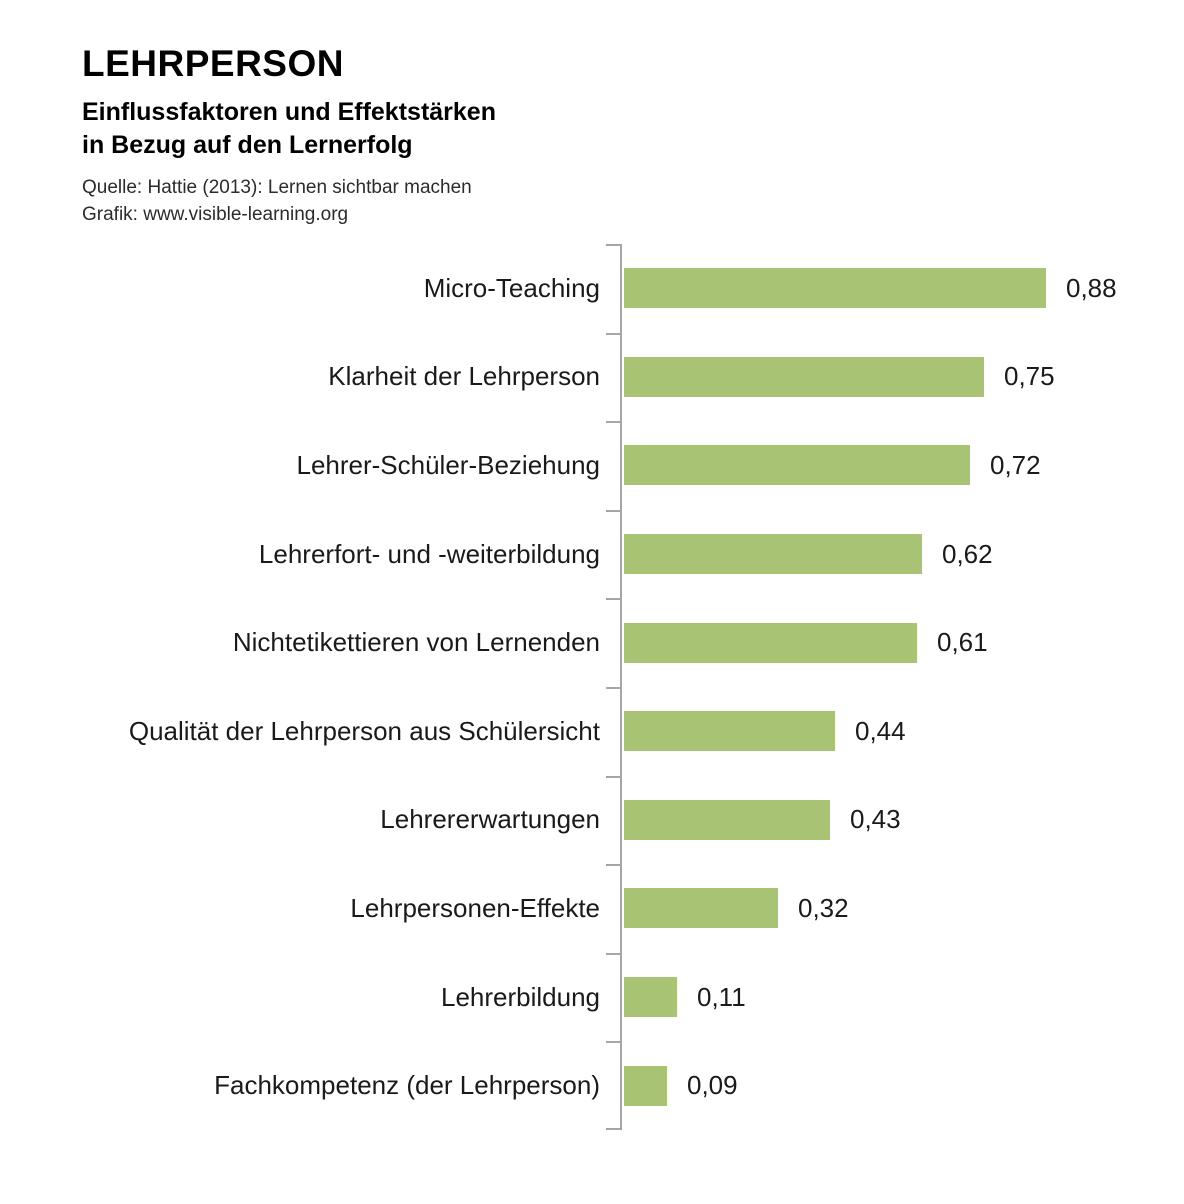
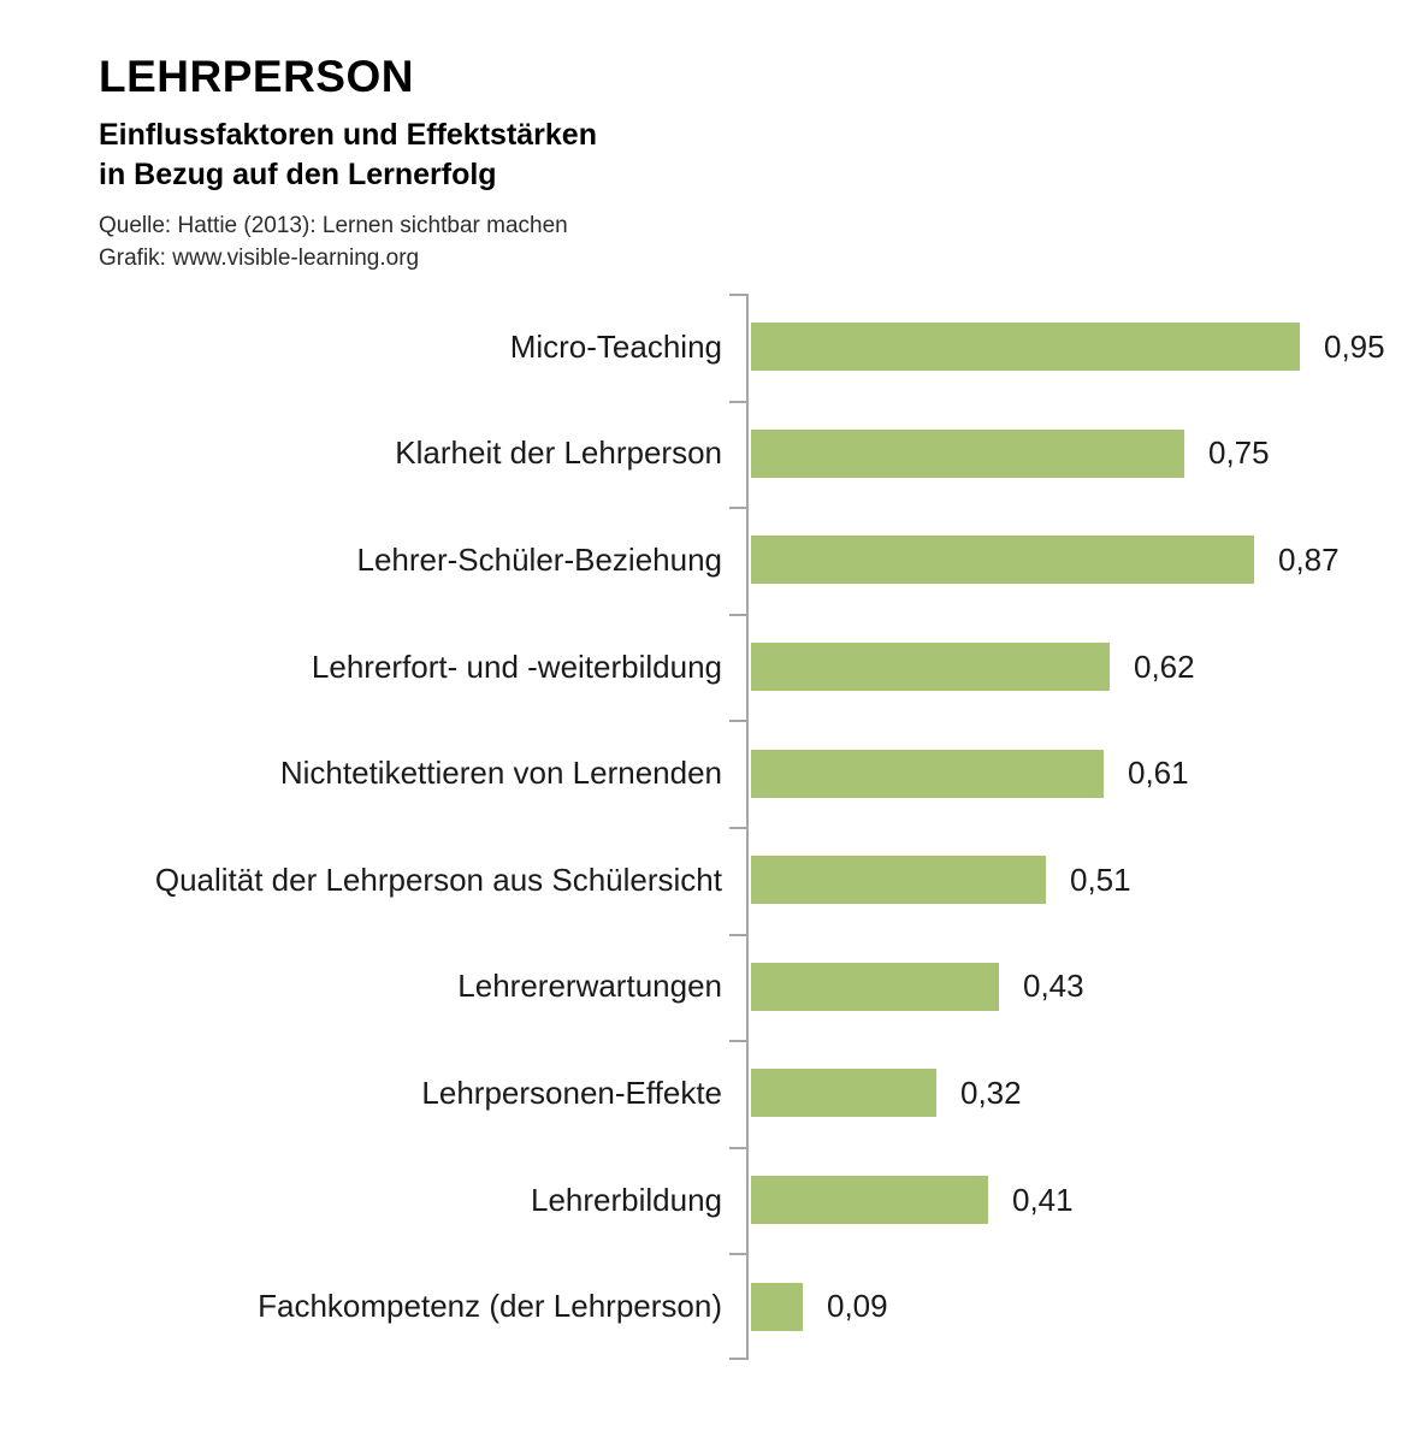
Micro-Teaching: 0,88 -> 0,95
Lehrer-Schüler-Beziehung: 0,72 -> 0,87
Qualität der Lehrperson aus Schülersicht: 0,44 -> 0,51
Lehrerbildung: 0,11 -> 0,41
